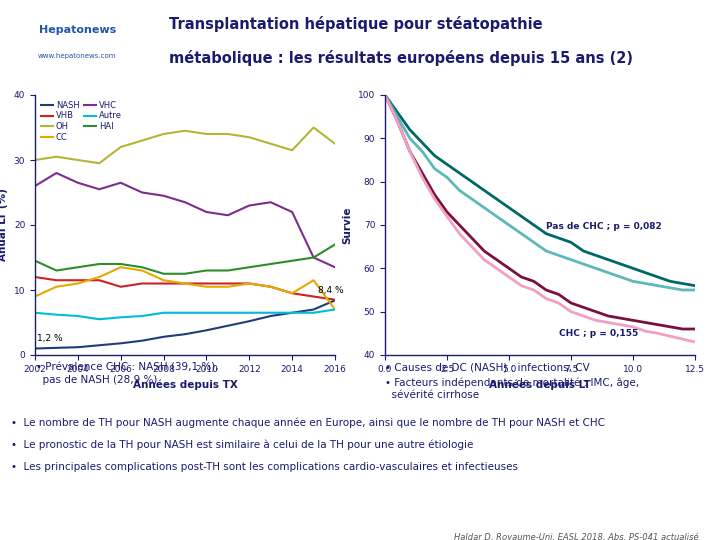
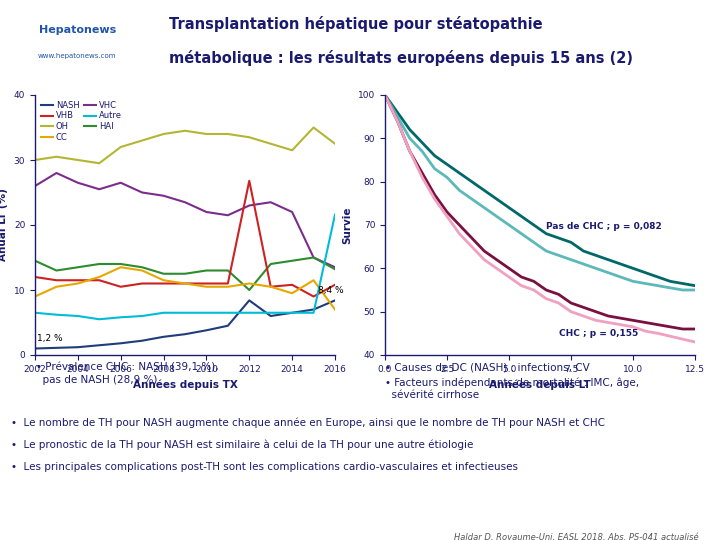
NASH/2012: 5.2 -> 8.4
HAI/2012: 13.5 -> 10.0
VHB/2012: 11.0 -> 26.8
VHB/2014: 9.5 -> 10.8
HAI/2016: 17.0 -> 13.2
VHB/2016: 8.5 -> 10.8
Autre/2016: 7.0 -> 21.6
